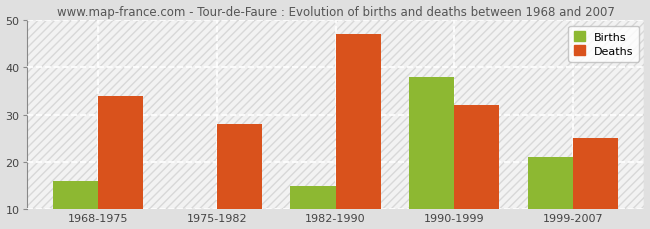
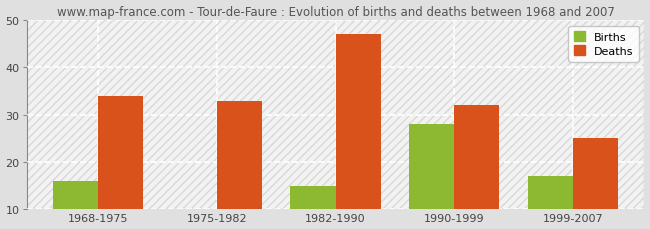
Deaths/1975-1982: 28 -> 33
Births/1990-1999: 38 -> 28
Births/1999-2007: 21 -> 17
